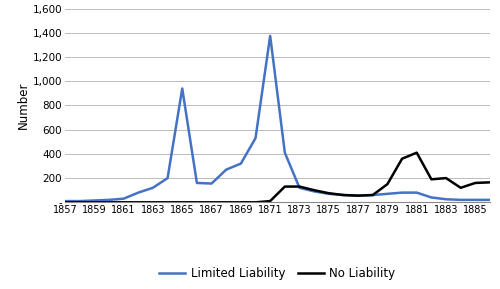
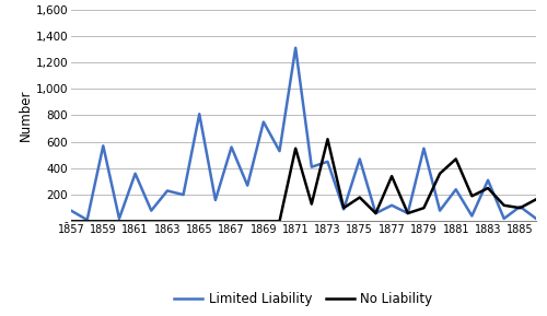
Limited Liability/1857: 10 -> 80
Limited Liability/1859: 20 -> 570
Limited Liability/1861: 30 -> 360
Limited Liability/1863: 120 -> 230
Limited Liability/1865: 940 -> 810
Limited Liability/1867: 160 -> 560
Limited Liability/1869: 320 -> 750
Limited Liability/1871: 1,380 -> 1,310
No Liability/1871: 10 -> 550
Limited Liability/1873: 120 -> 450
No Liability/1873: 130 -> 620
Limited Liability/1875: 70 -> 470
No Liability/1875: 80 -> 180
Limited Liability/1877: 60 -> 120
No Liability/1877: 60 -> 340
Limited Liability/1879: 70 -> 550
No Liability/1879: 150 -> 100
Limited Liability/1881: 80 -> 240
No Liability/1881: 410 -> 470
Limited Liability/1883: 20 -> 310
No Liability/1883: 200 -> 250
Limited Liability/1885: 20 -> 110
No Liability/1885: 160 -> 100
